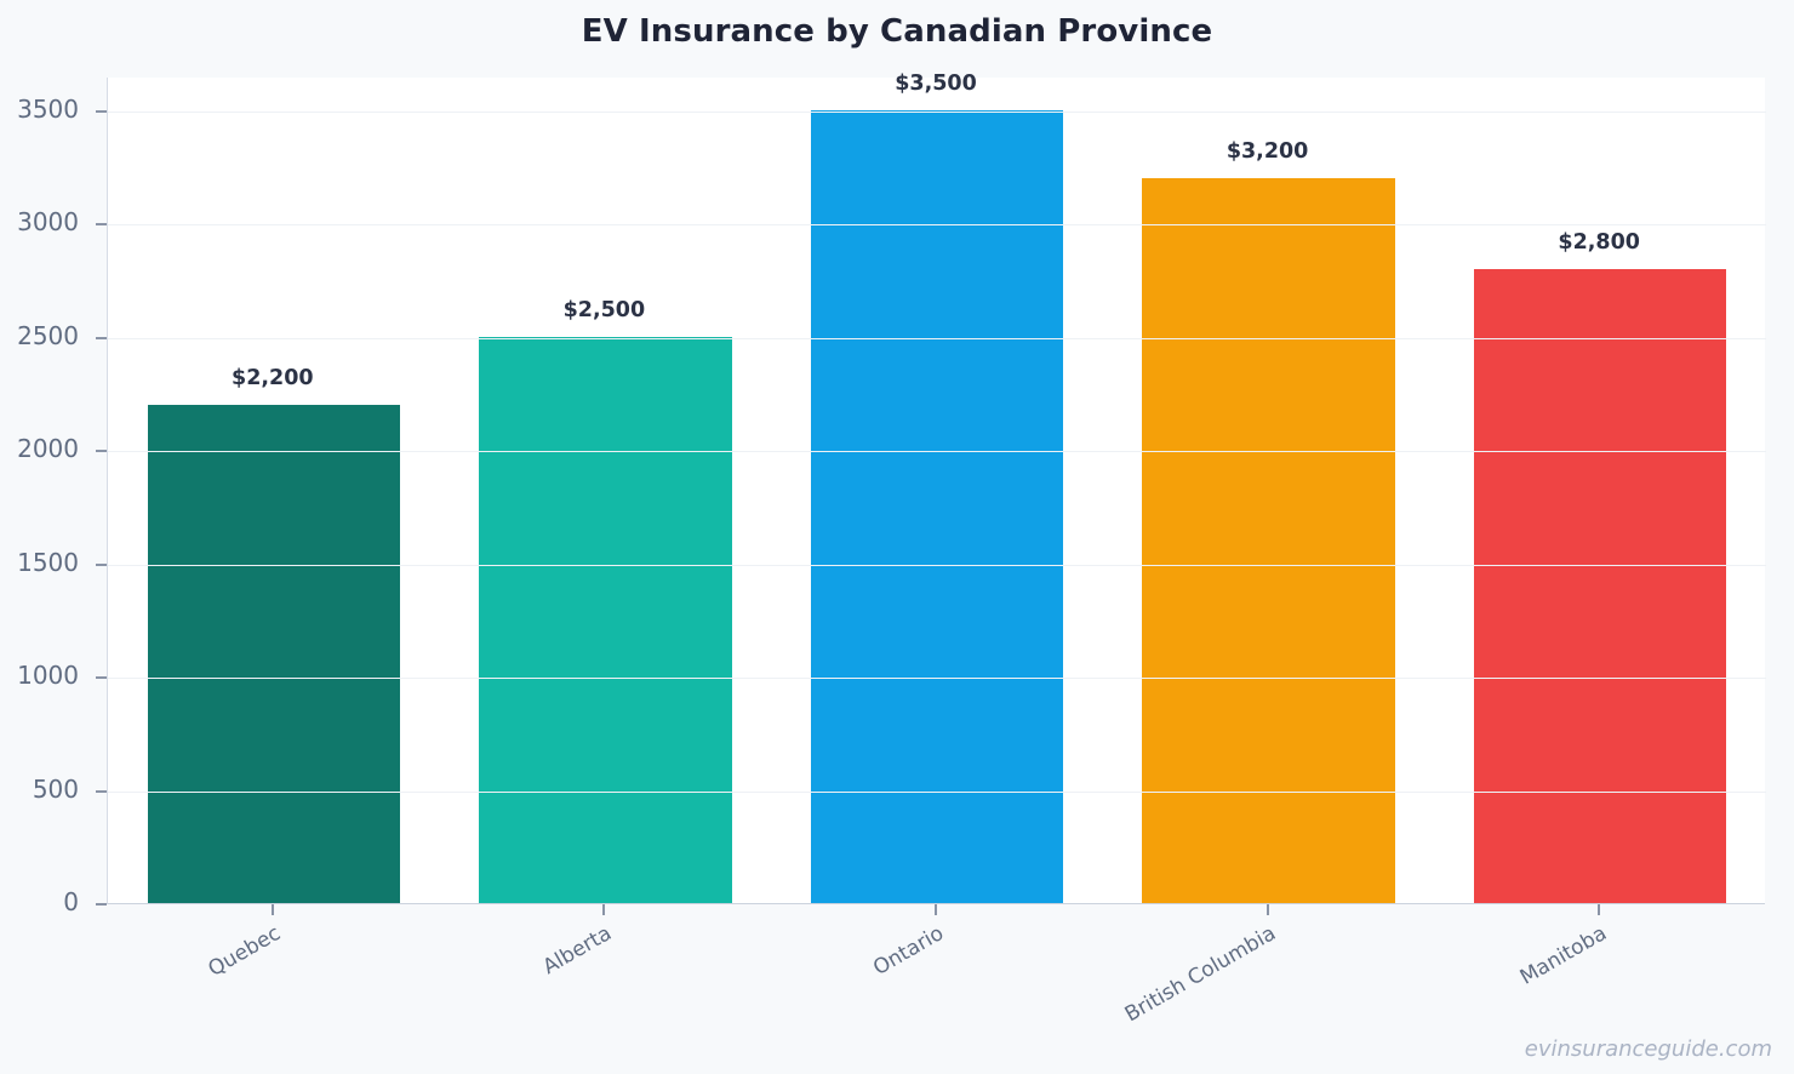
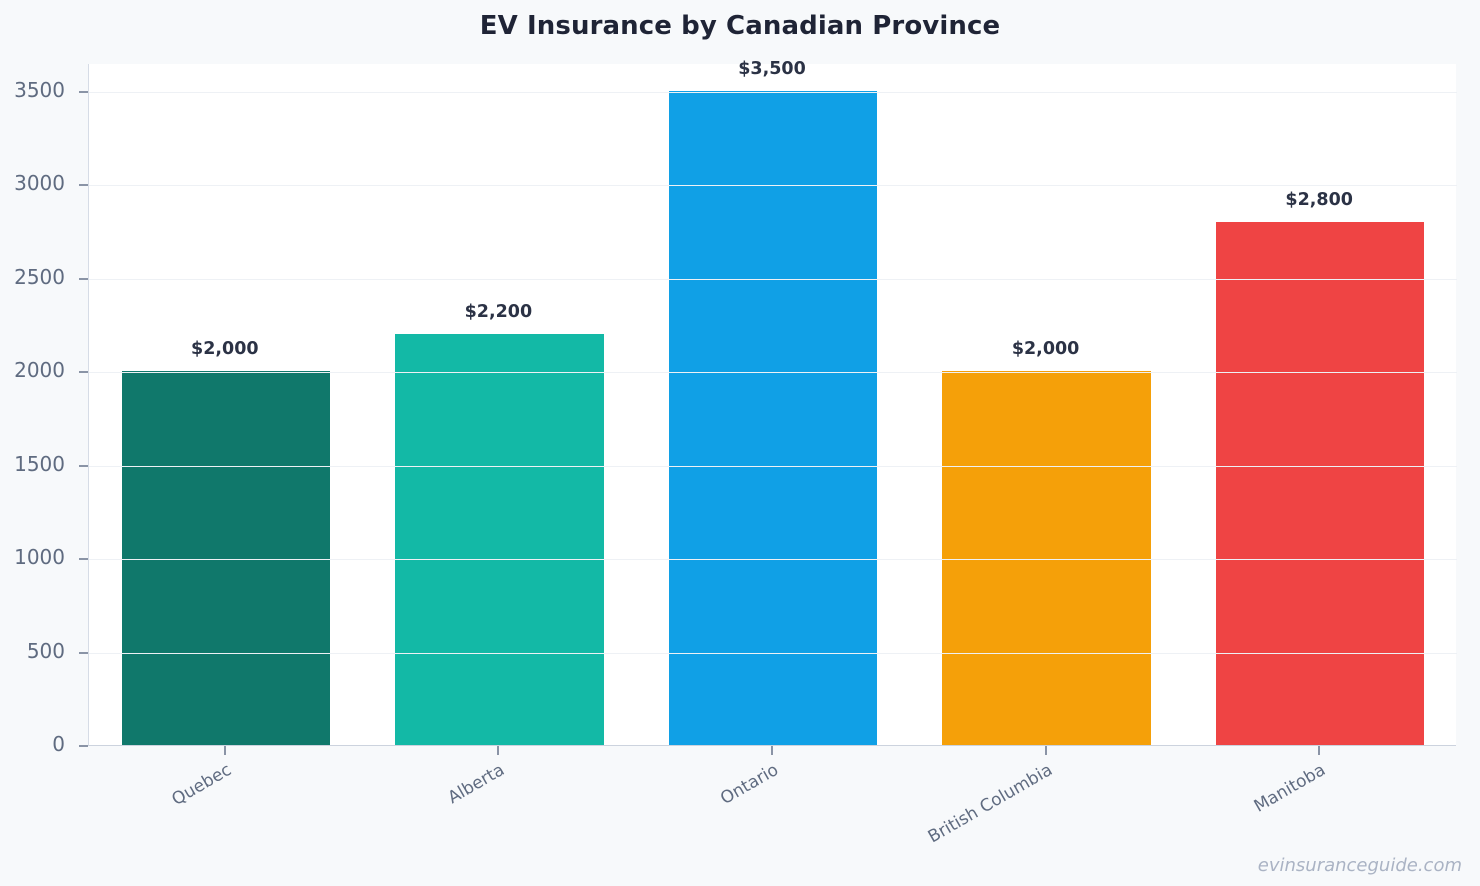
Quebec: $2,200 -> $2,000
Alberta: $2,500 -> $2,200
British Columbia: $3,200 -> $2,000
